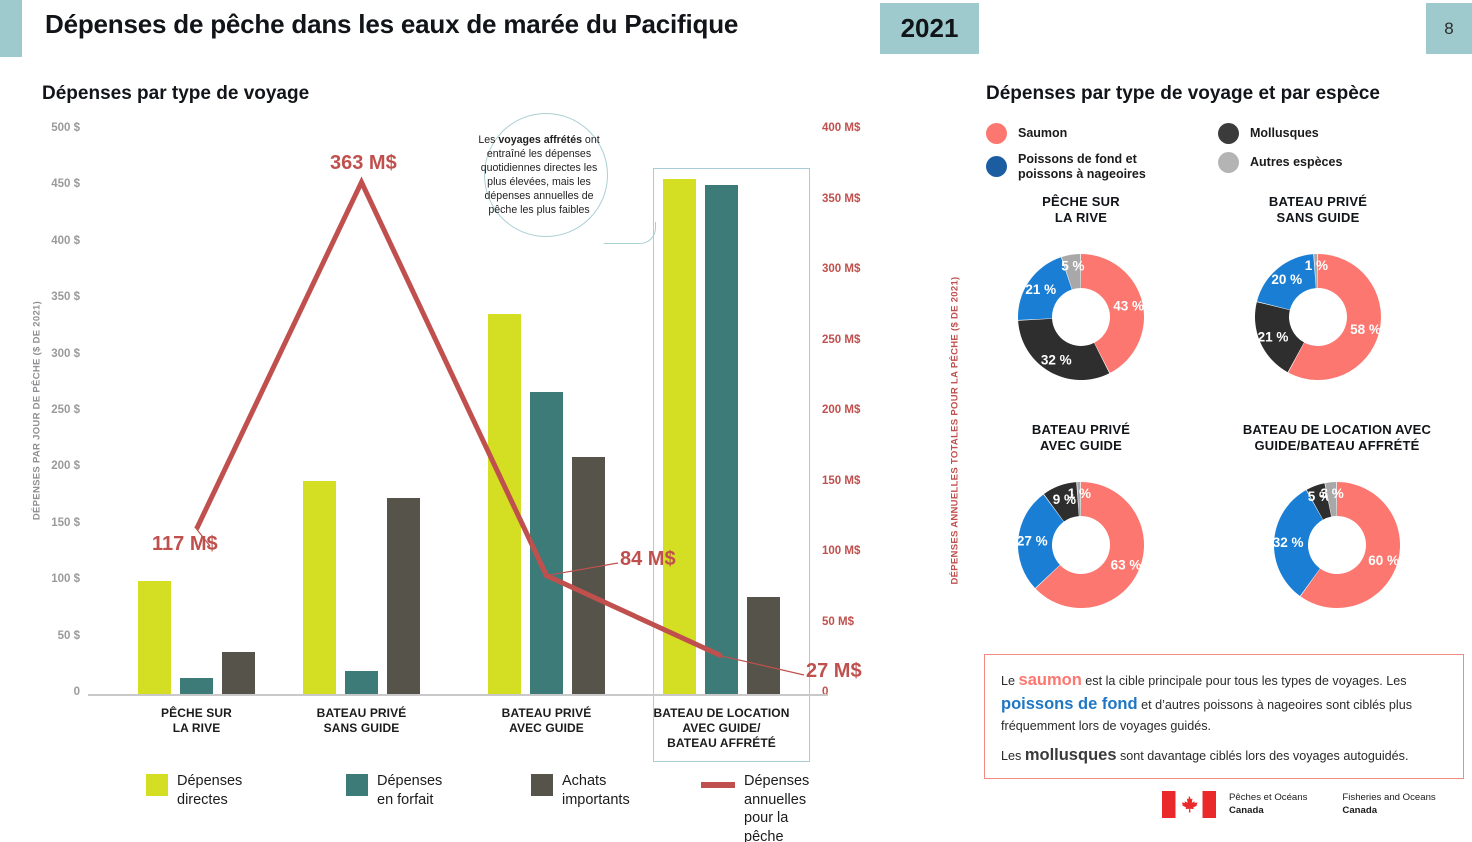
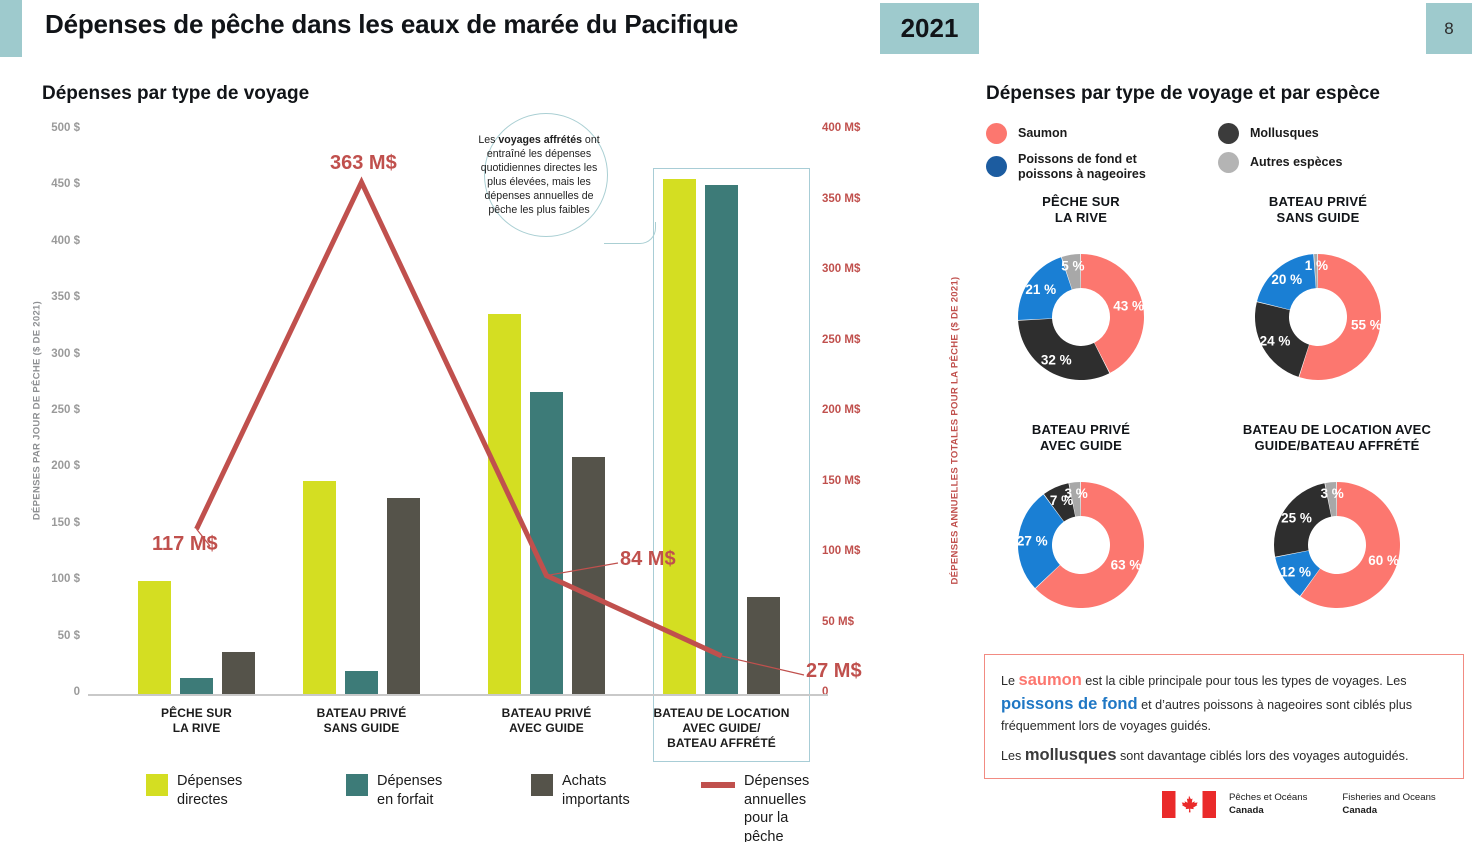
BATEAU PRIVÉ SANS GUIDE/Saumon: 58 -> 55
BATEAU PRIVÉ SANS GUIDE/Mollusques: 21 -> 24
BATEAU PRIVÉ AVEC GUIDE/Mollusques: 9 -> 7
BATEAU PRIVÉ AVEC GUIDE/Autres espèces: 1 -> 3
BATEAU DE LOCATION AVEC GUIDE/BATEAU AFFRÉTÉ/Poissons de fond et poissons à nageoires: 32 -> 12
BATEAU DE LOCATION AVEC GUIDE/BATEAU AFFRÉTÉ/Mollusques: 5 -> 25
